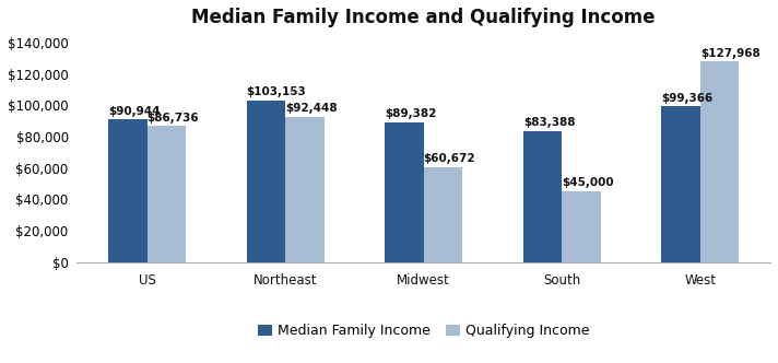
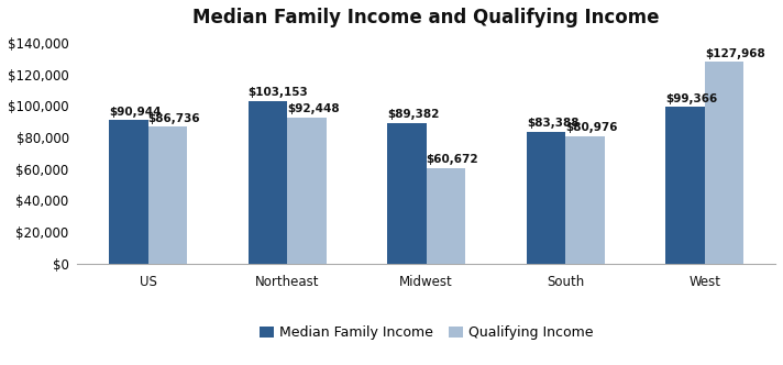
Qualifying Income/South: $45,000 -> $81,000
